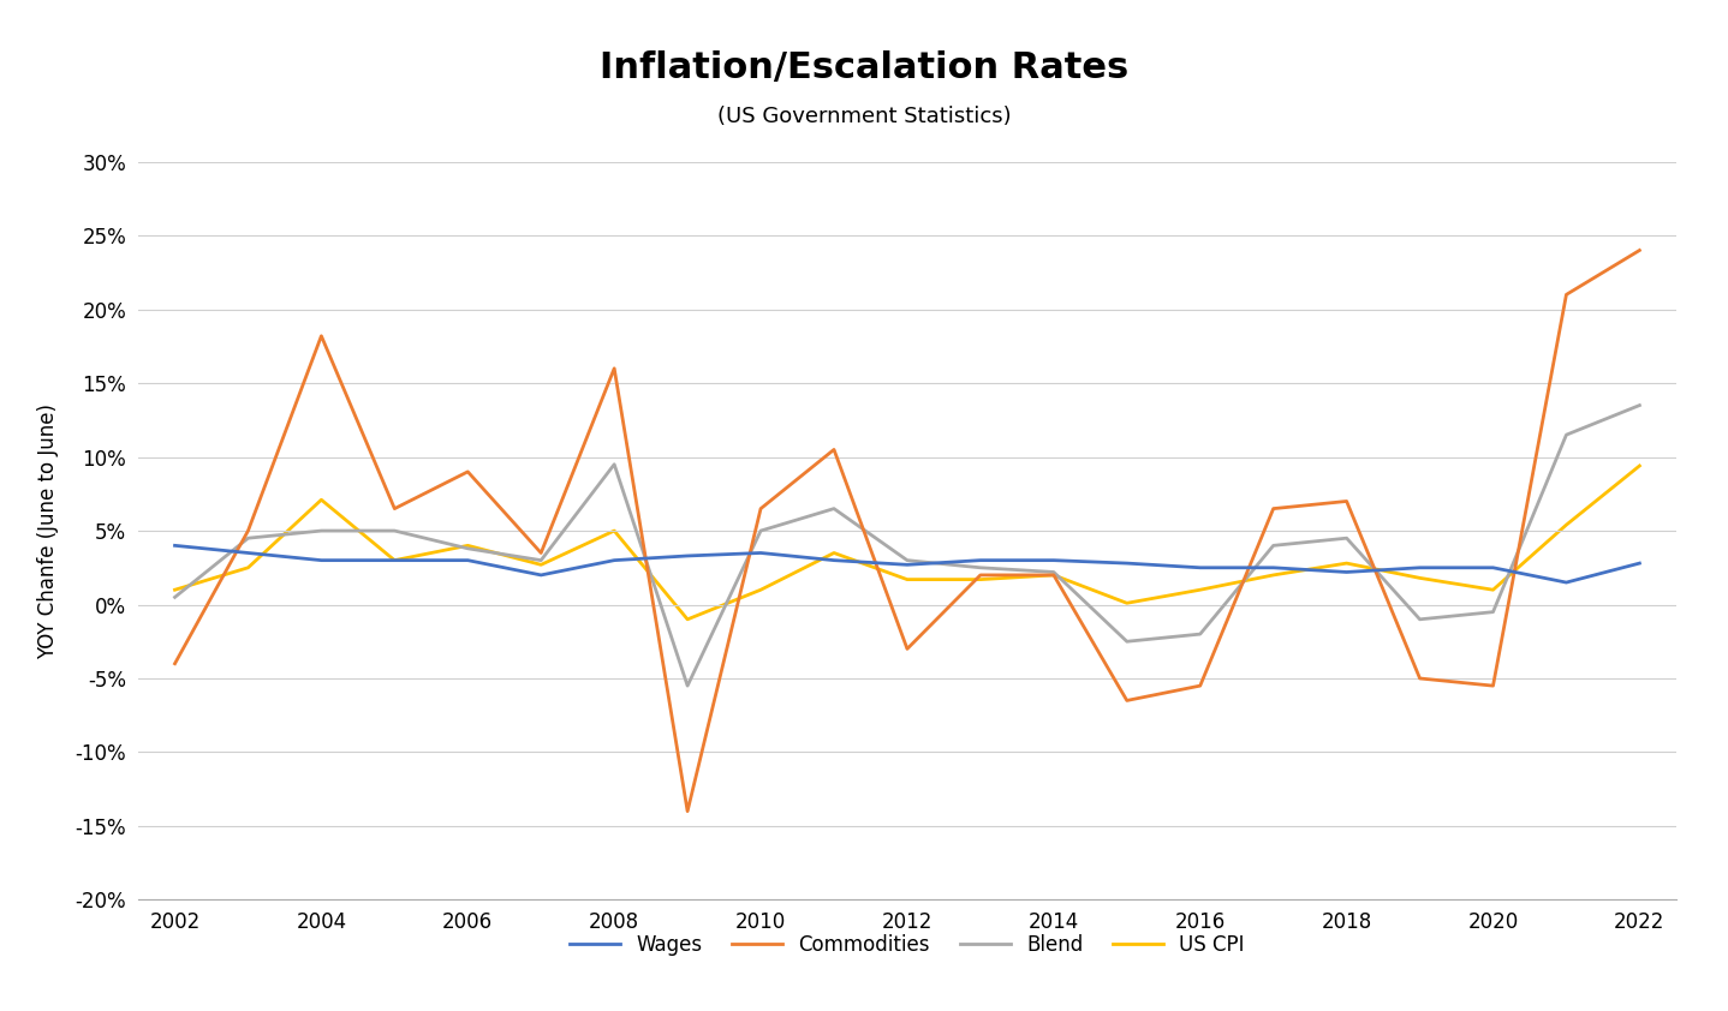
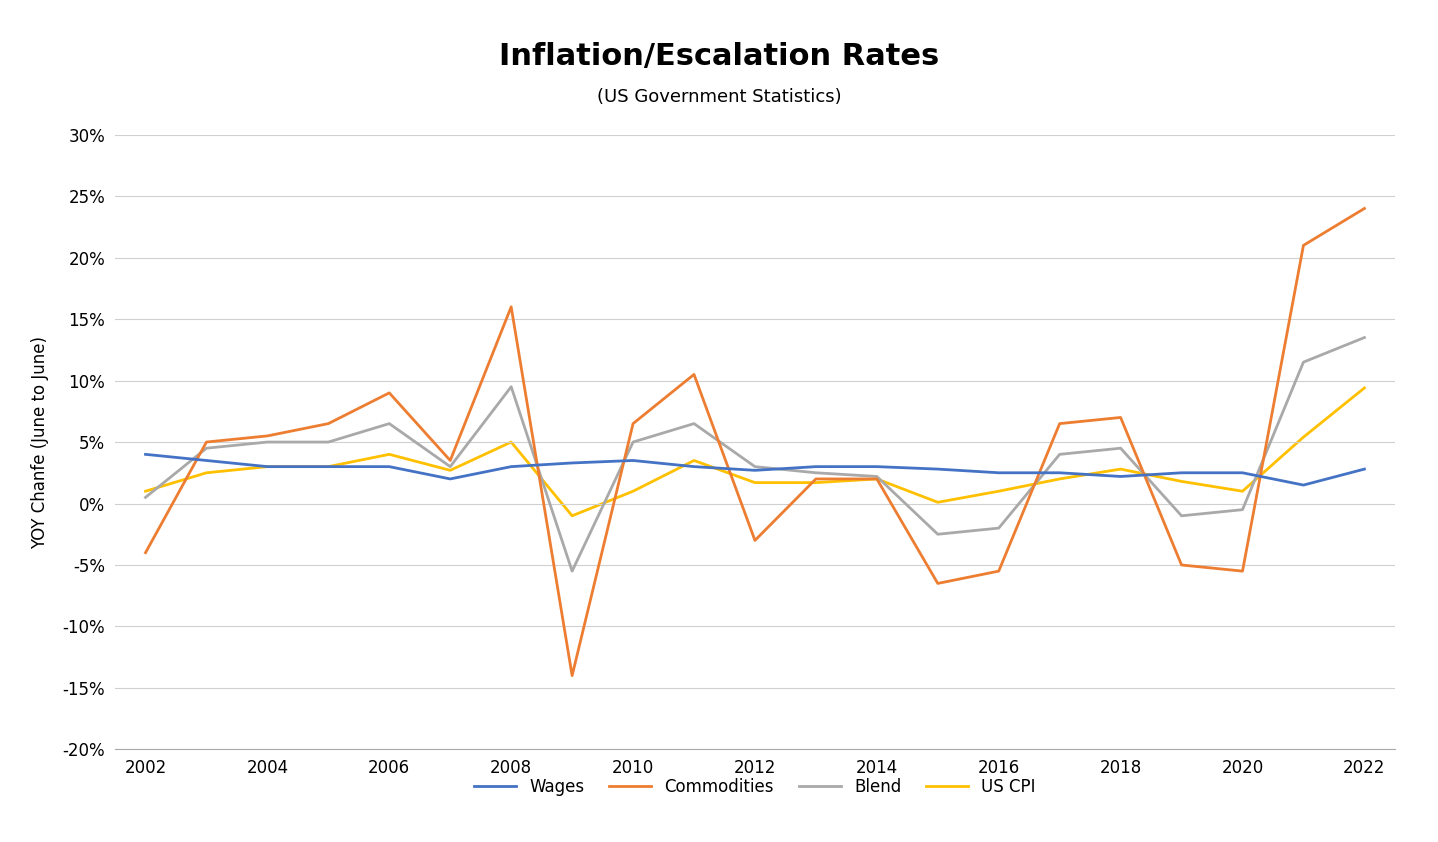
Commodities/2004: 18.2% -> 5.5%
US CPI/2004: 7.1% -> 3.0%
Blend/2006: 3.8% -> 6.5%
